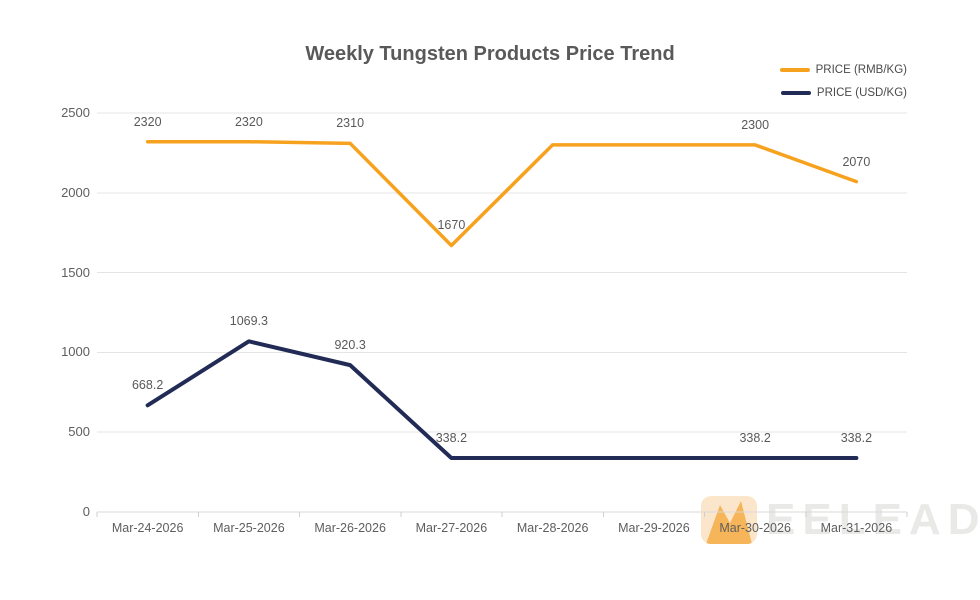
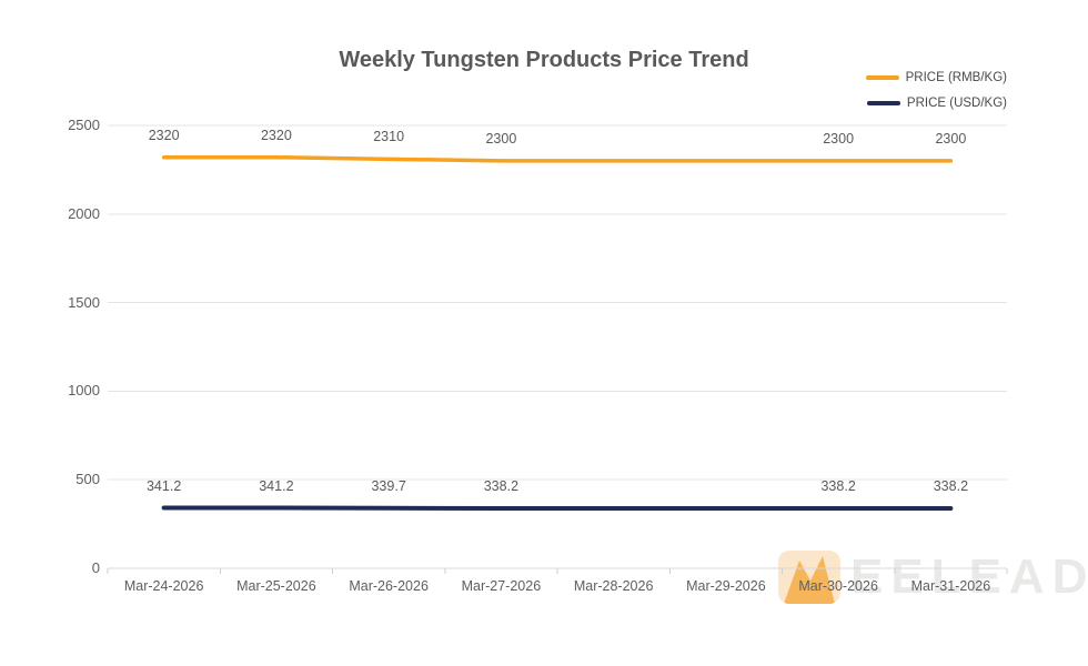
PRICE (USD/KG)/Mar-24-2026: 668.2 -> 341.2
PRICE (USD/KG)/Mar-25-2026: 1069.3 -> 341.2
PRICE (USD/KG)/Mar-26-2026: 920.3 -> 339.7
PRICE (RMB/KG)/Mar-27-2026: 1670 -> 2300
PRICE (RMB/KG)/Mar-31-2026: 2070 -> 2300
